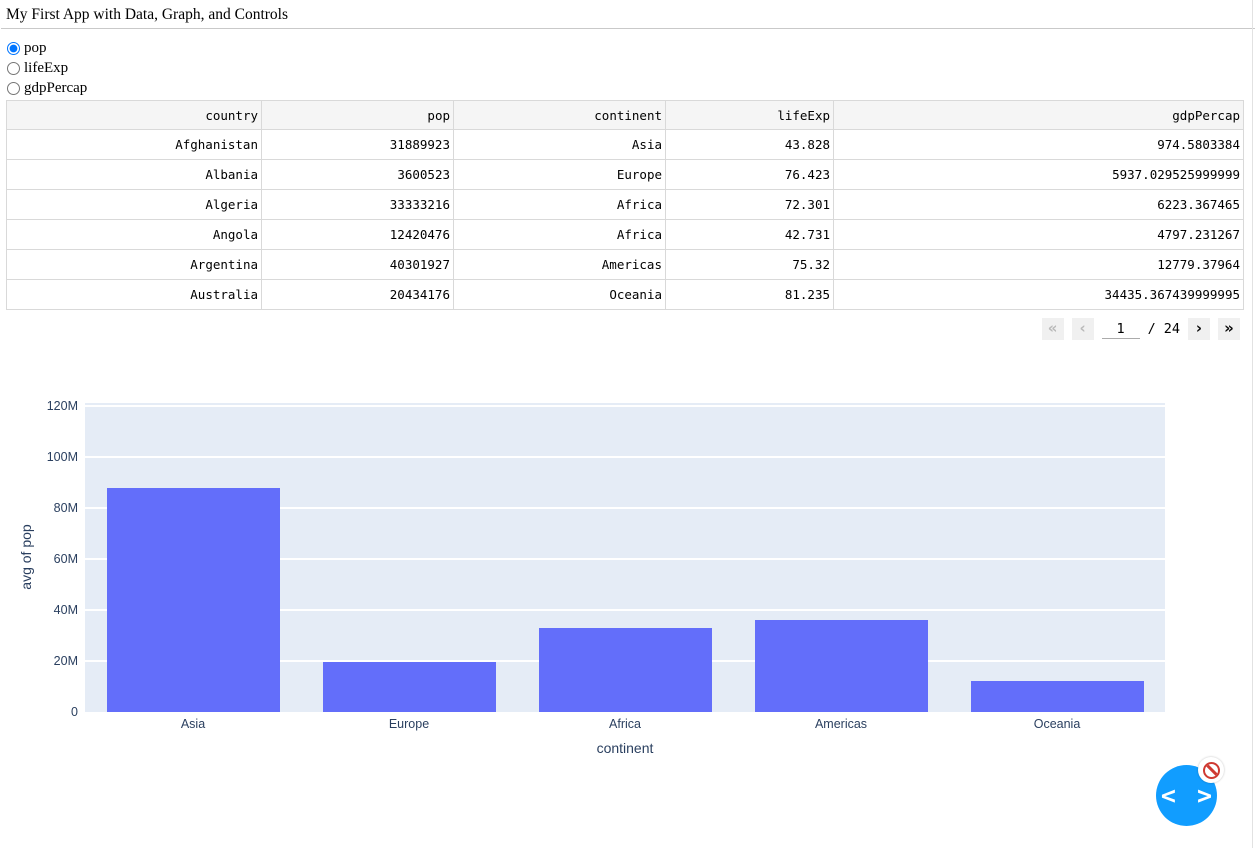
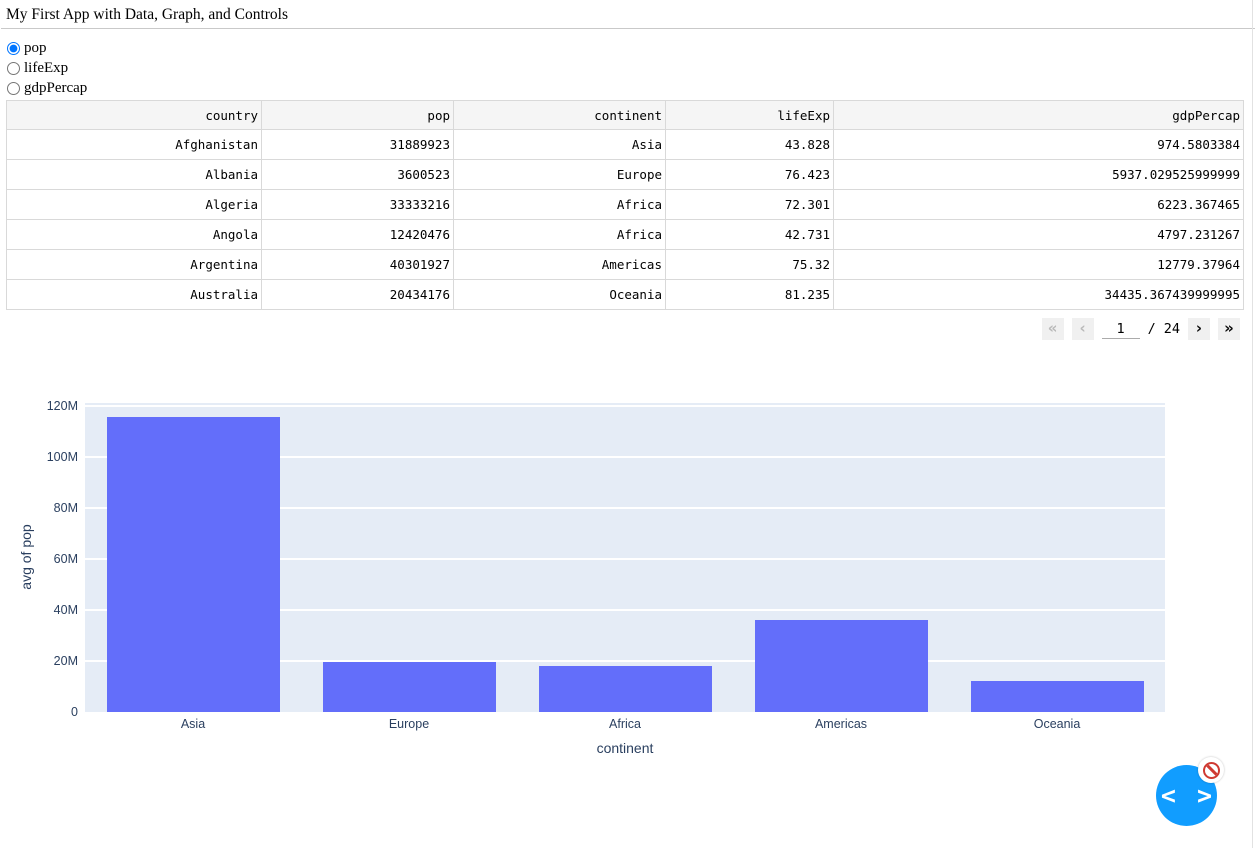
Asia: 88M -> 116M
Africa: 33M -> 18M
